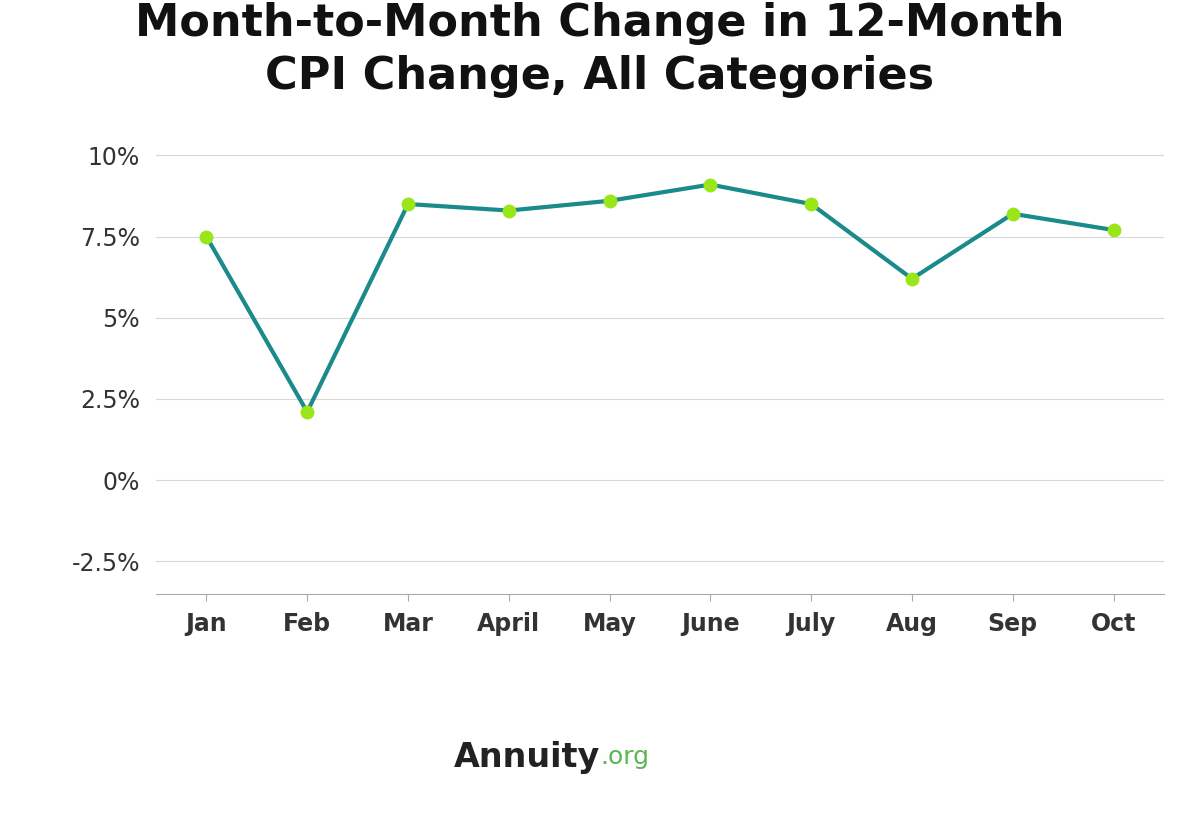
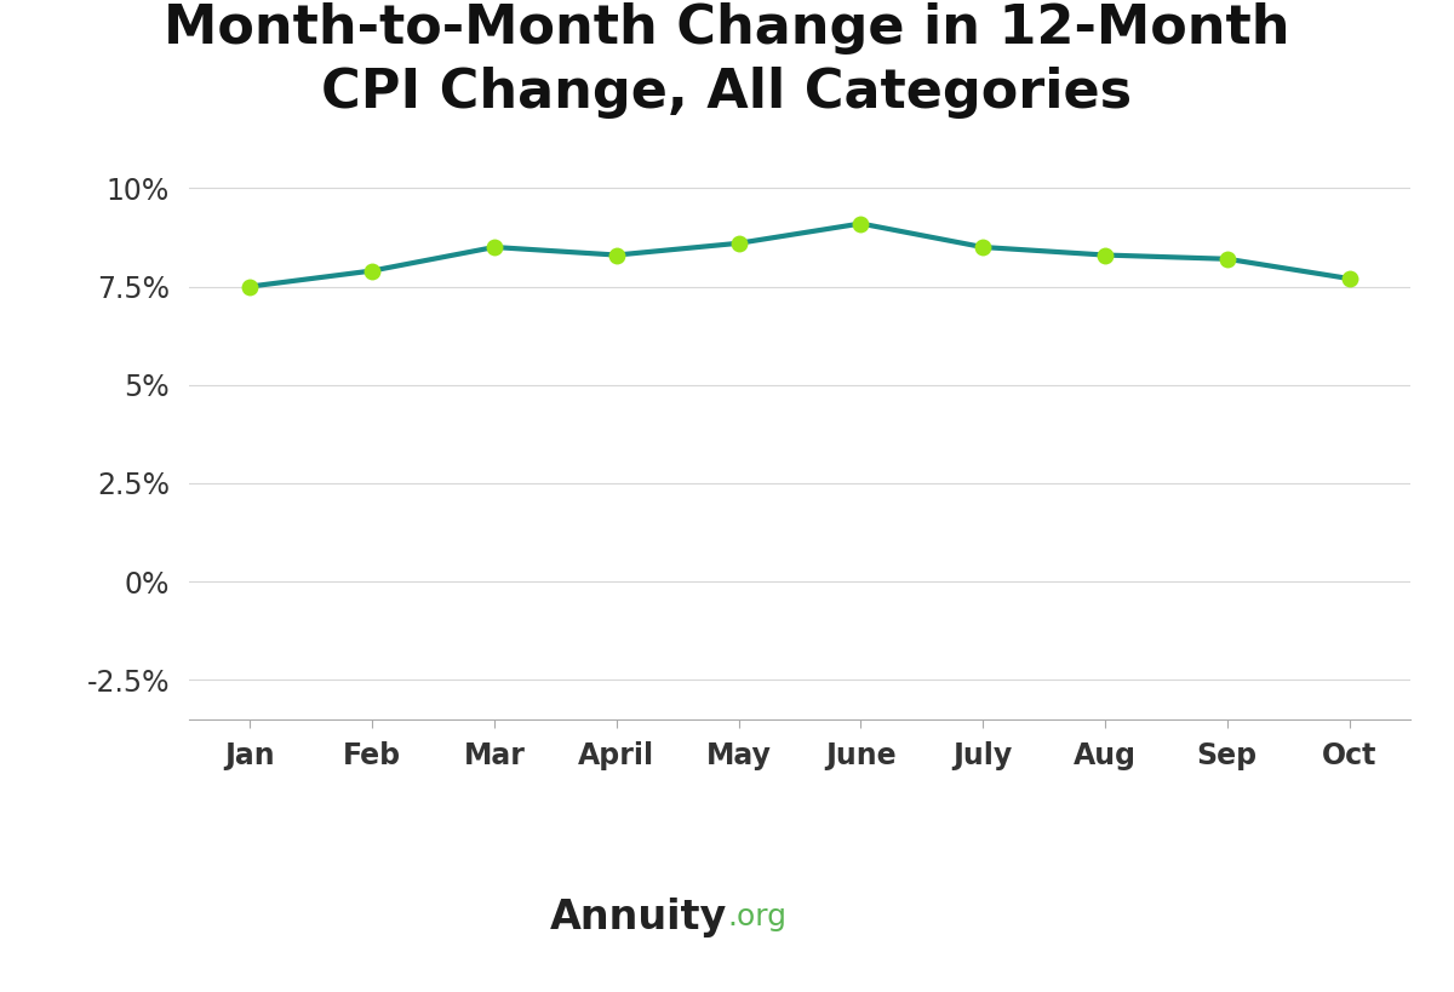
Feb: 2.1% -> 7.9%
Aug: 6.2% -> 8.3%
